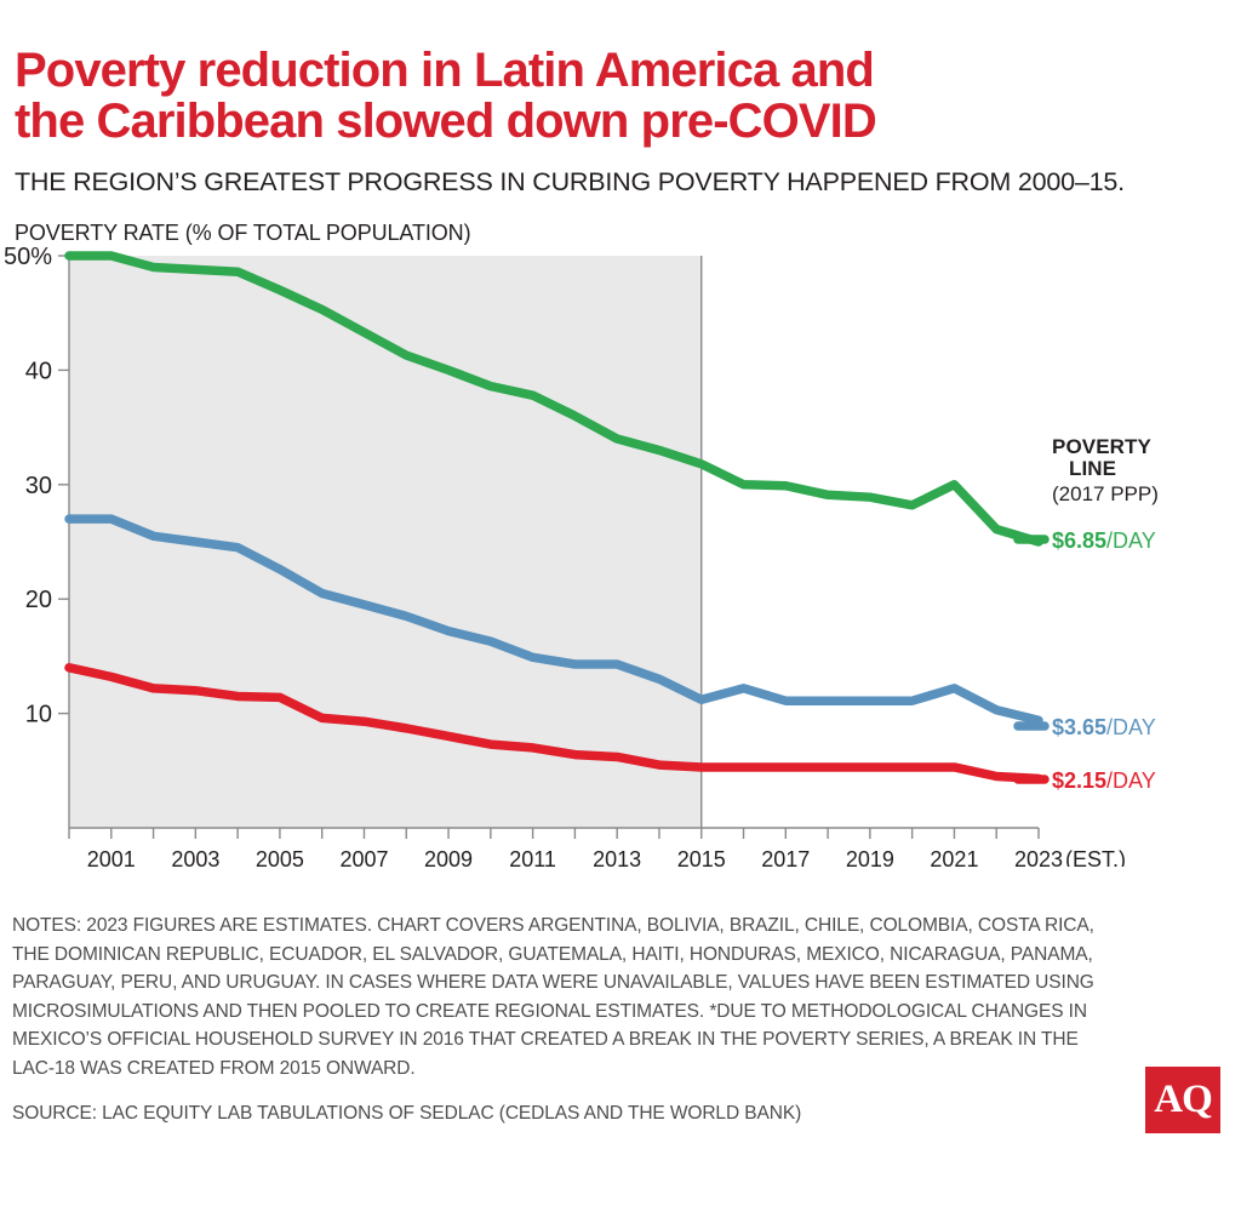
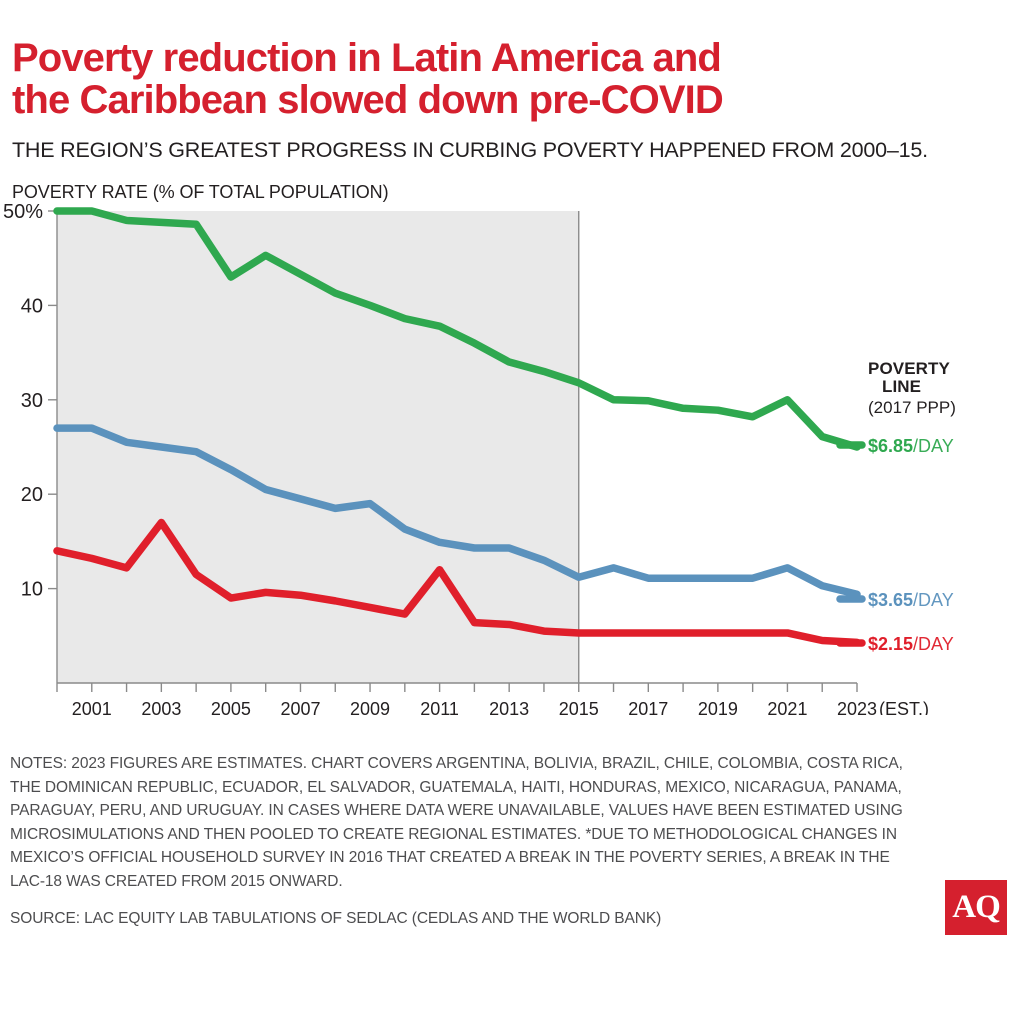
$2.15/DAY/2003: 12% -> 17%
$6.85/DAY/2005: 47% -> 43%
$2.15/DAY/2005: 11% -> 9%
$3.65/DAY/2009: 17% -> 19%
$2.15/DAY/2011: 7% -> 12%
